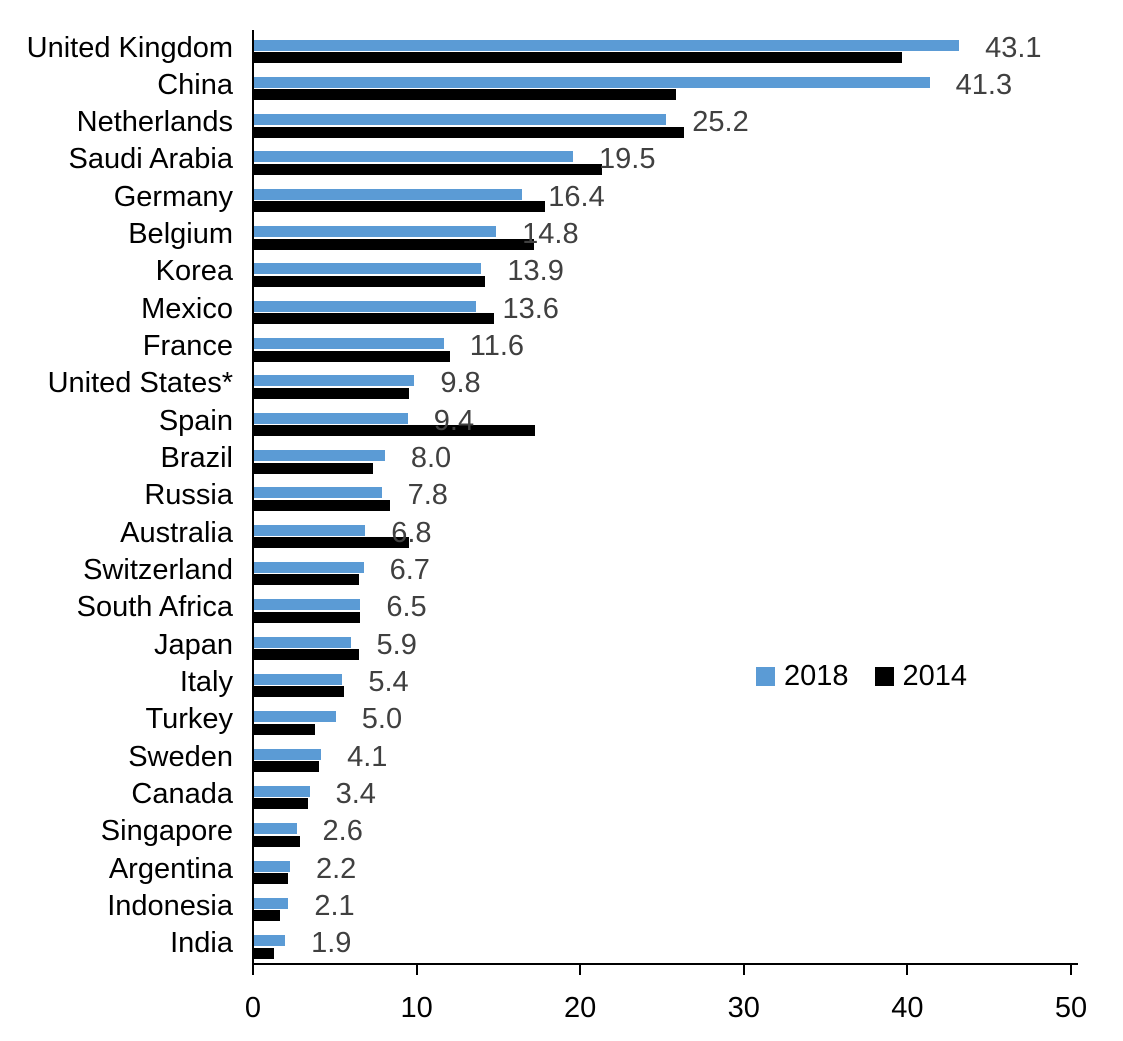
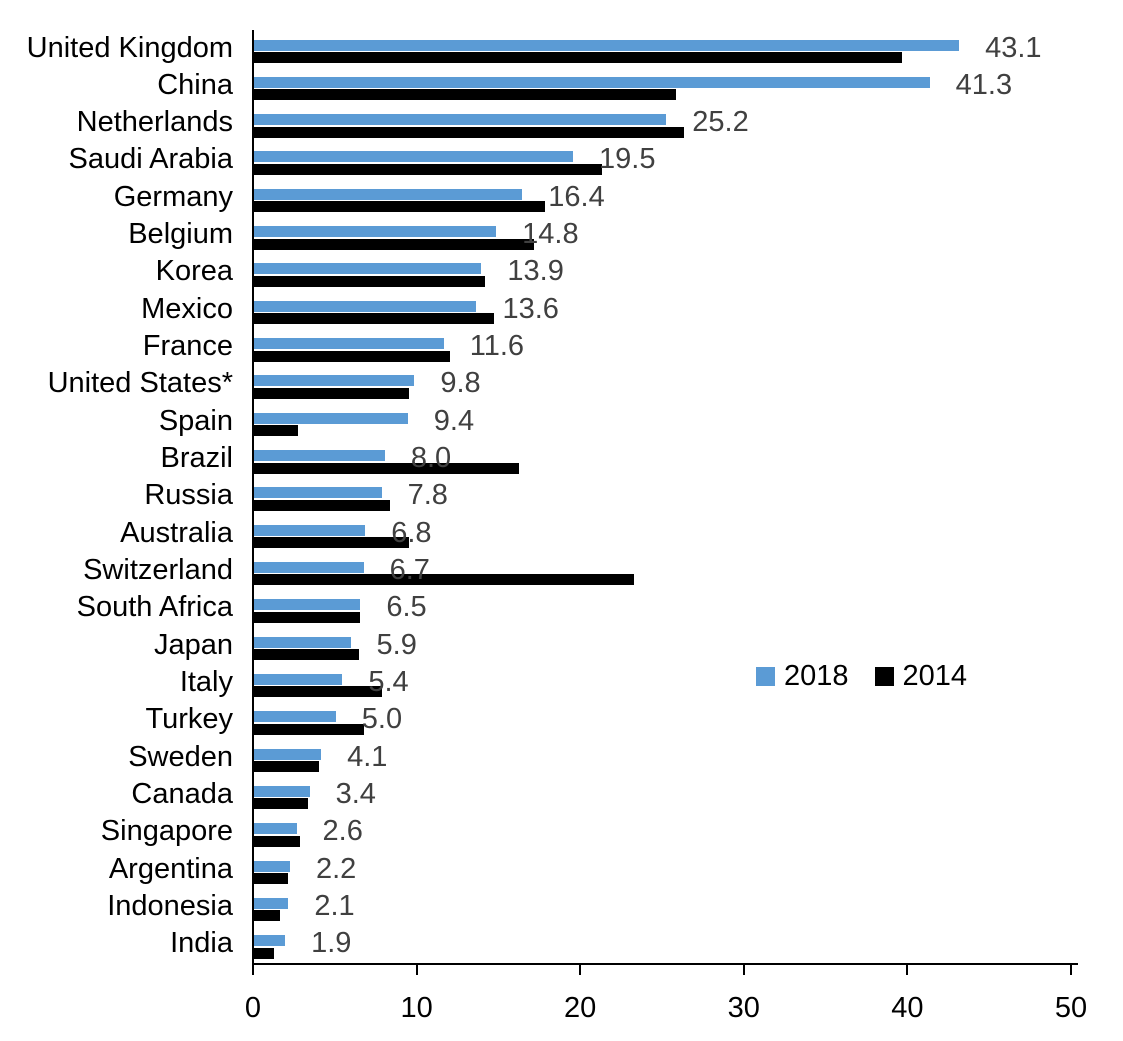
2014/Spain: 17.2 -> 2.7
2014/Brazil: 7.3 -> 16.2
2014/Switzerland: 6.4 -> 23.2
2014/Italy: 5.5 -> 7.8
2014/Turkey: 3.7 -> 6.7
